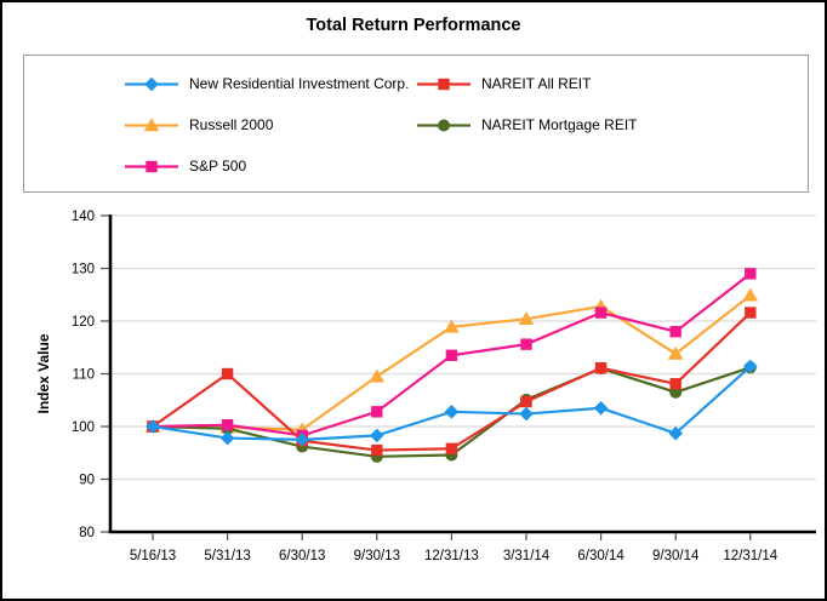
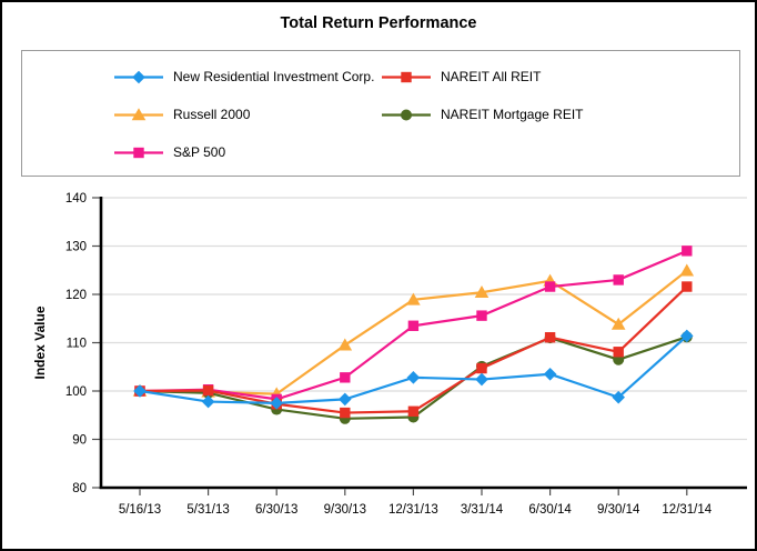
NAREIT All REIT/5/31/13: 110 -> 100
S&P 500/9/30/14: 118 -> 123
